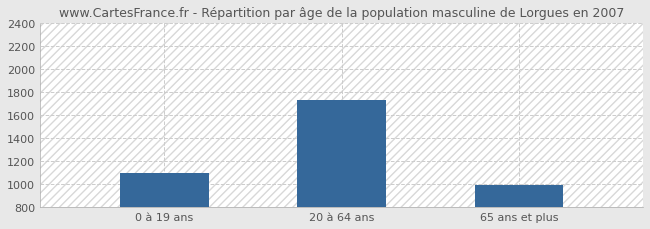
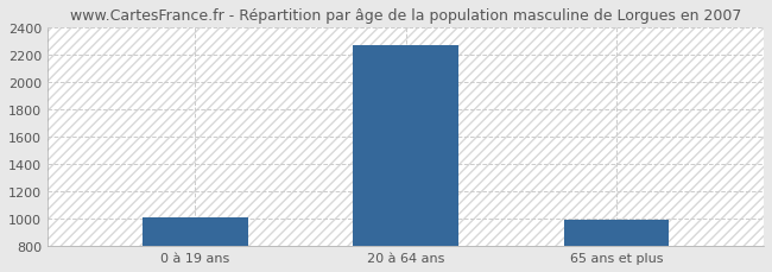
0 à 19 ans: 1100 -> 1010
20 à 64 ans: 1730 -> 2270
